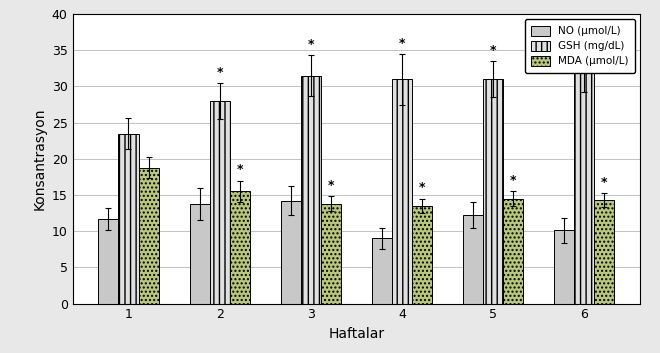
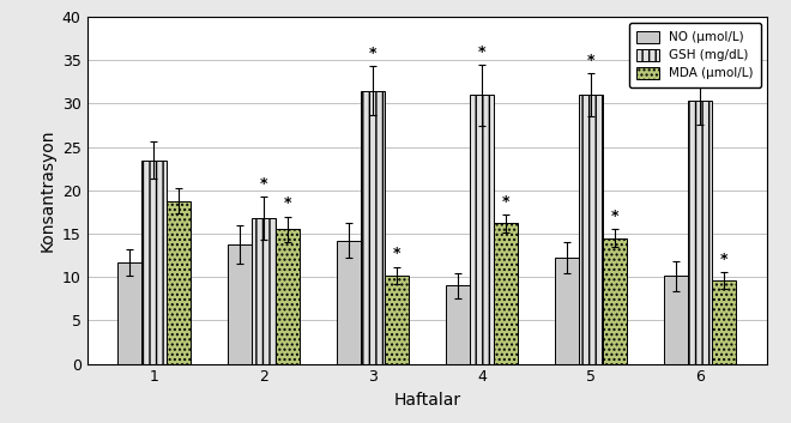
GSH (mg/dL)/2: 28.0 -> 16.8
MDA (μmol/L)/3: 13.8 -> 10.2
MDA (μmol/L)/4: 13.5 -> 16.2
GSH (mg/dL)/6: 32.0 -> 30.4
MDA (μmol/L)/6: 14.3 -> 9.6
